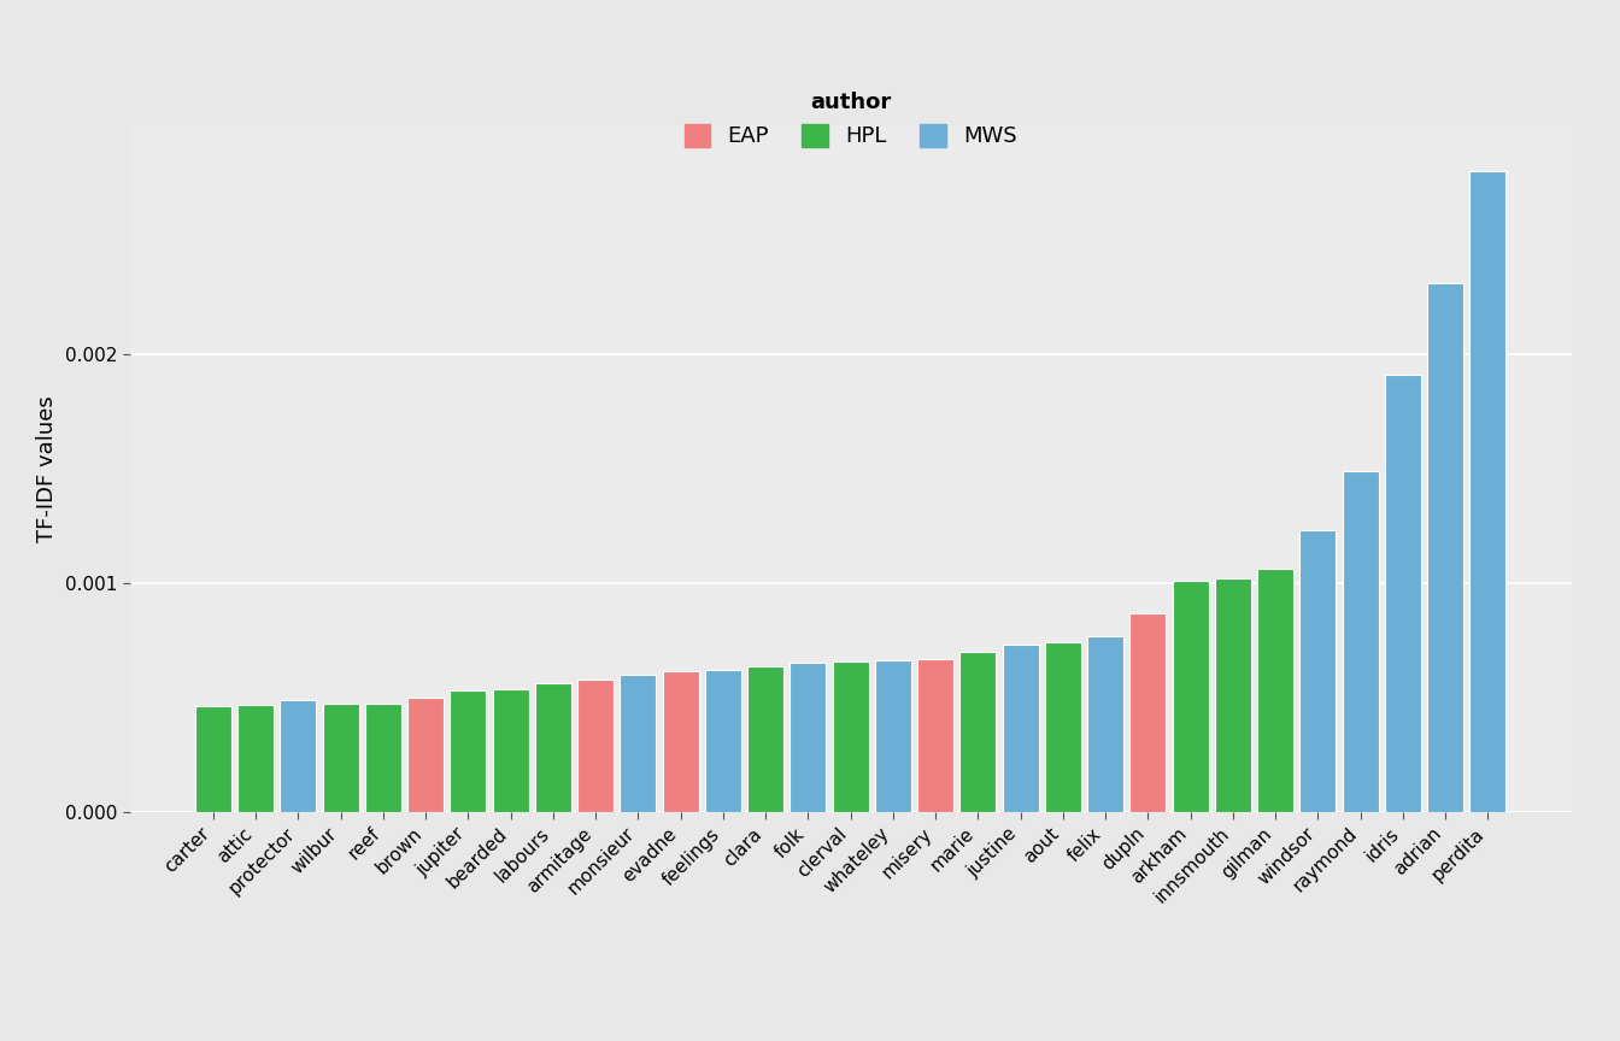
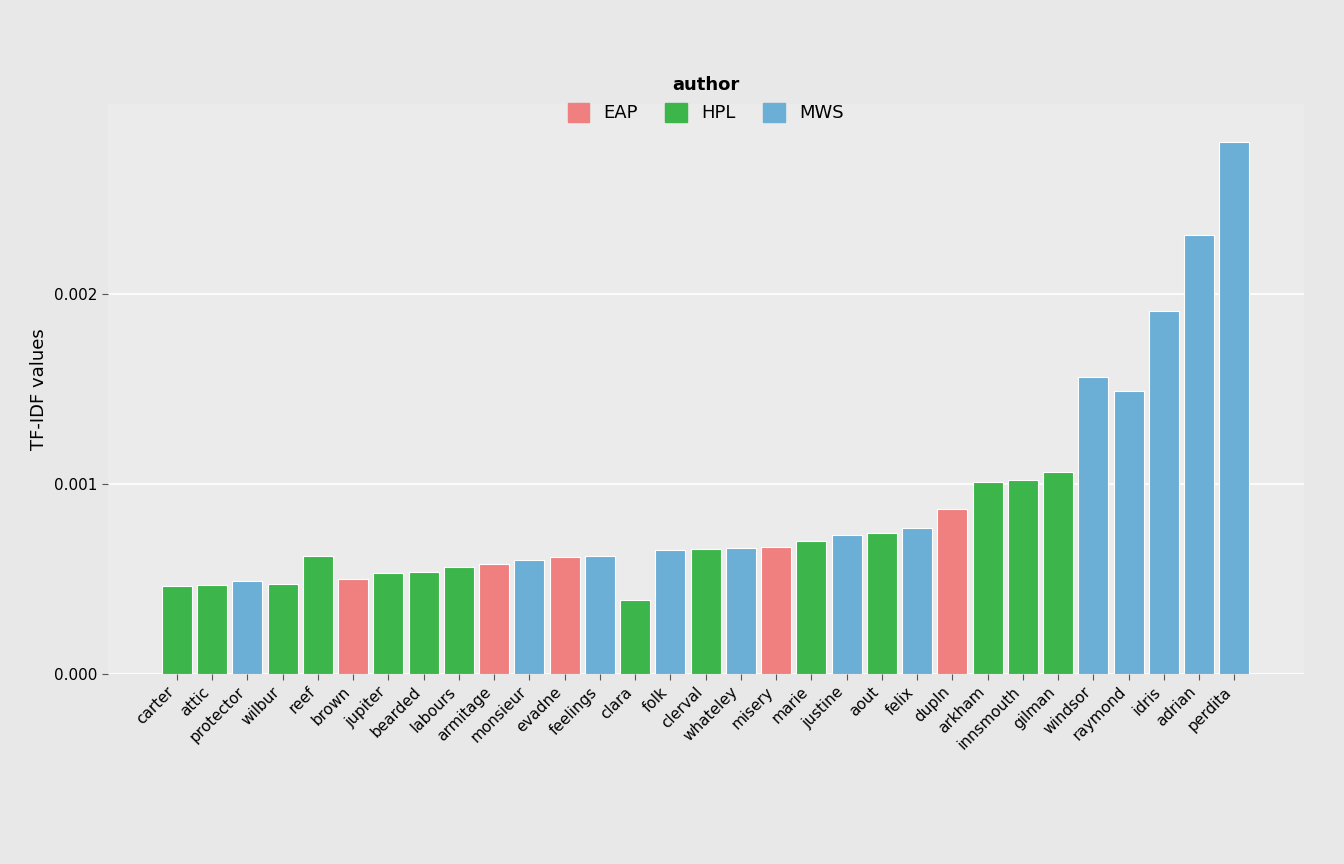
reef: 0.000472 -> 0.000620
clara: 0.000635 -> 0.000390
windsor: 0.001230 -> 0.001560
